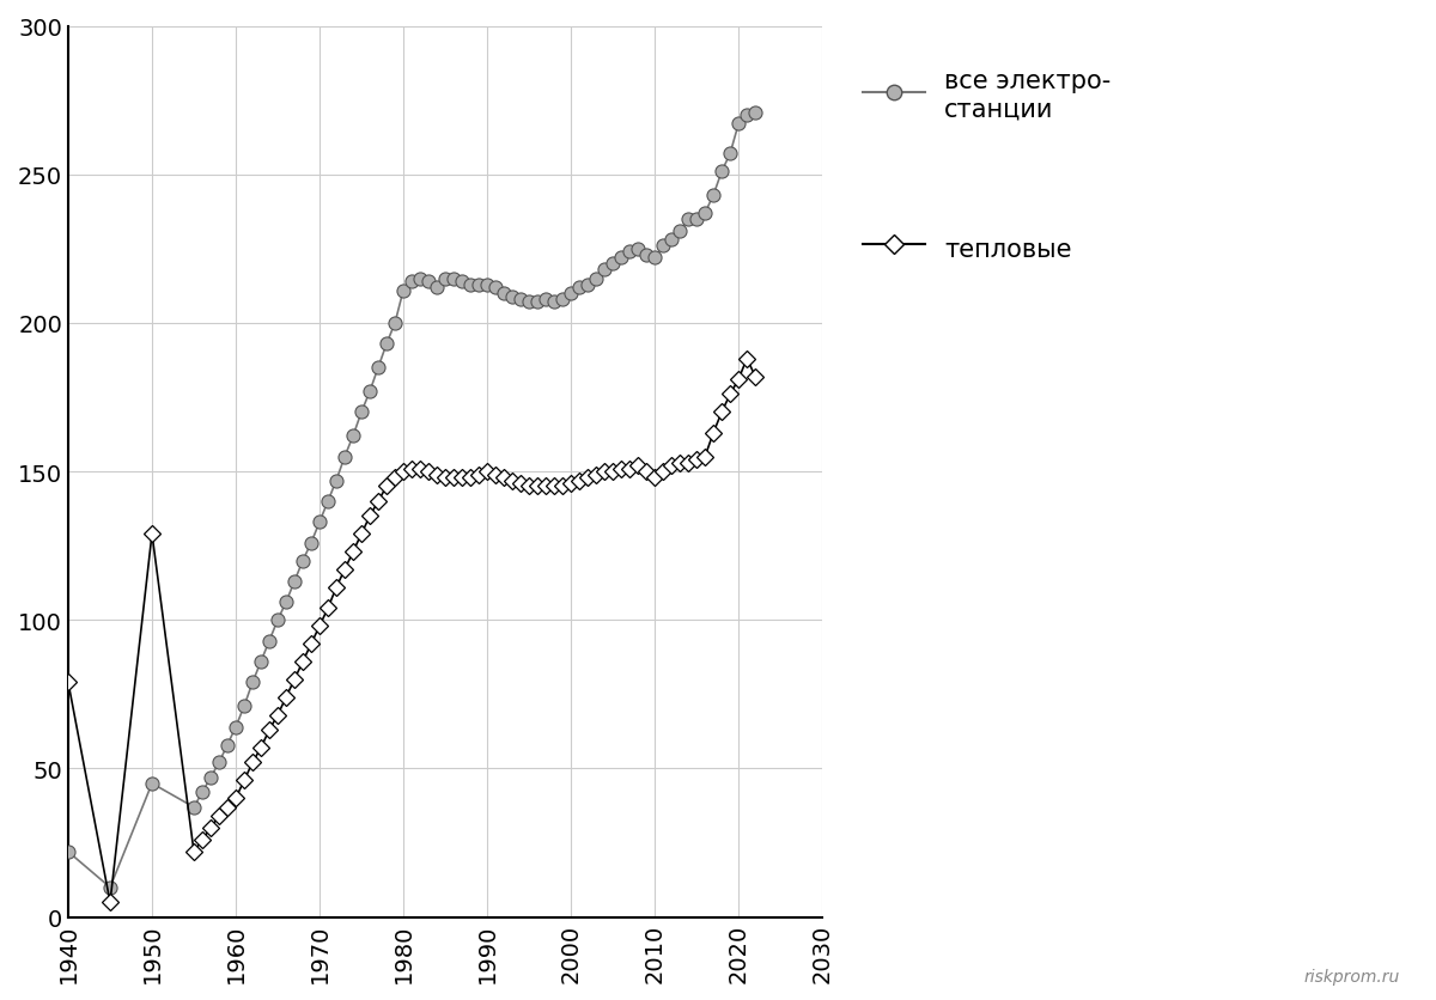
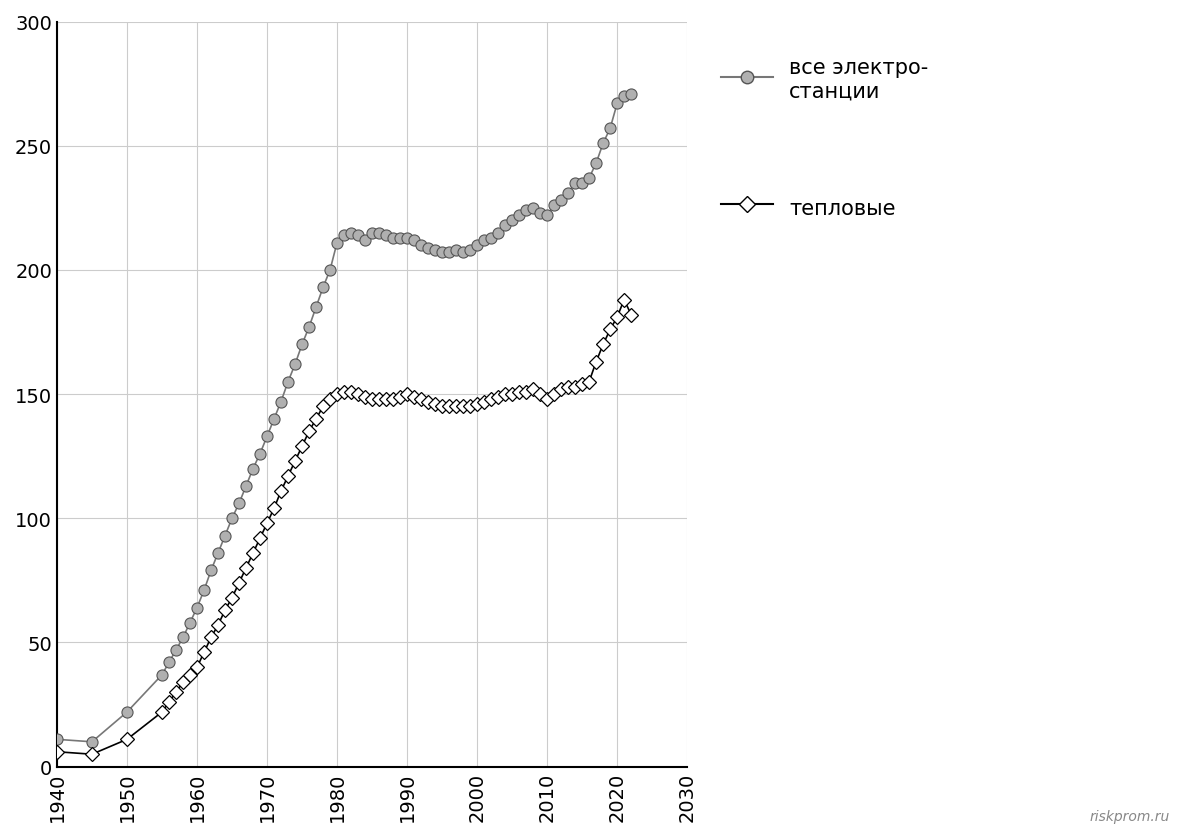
все электро- станции/1940: 22 -> 11
тепловые/1940: 79 -> 6
все электро- станции/1950: 45 -> 22
тепловые/1950: 129 -> 11
